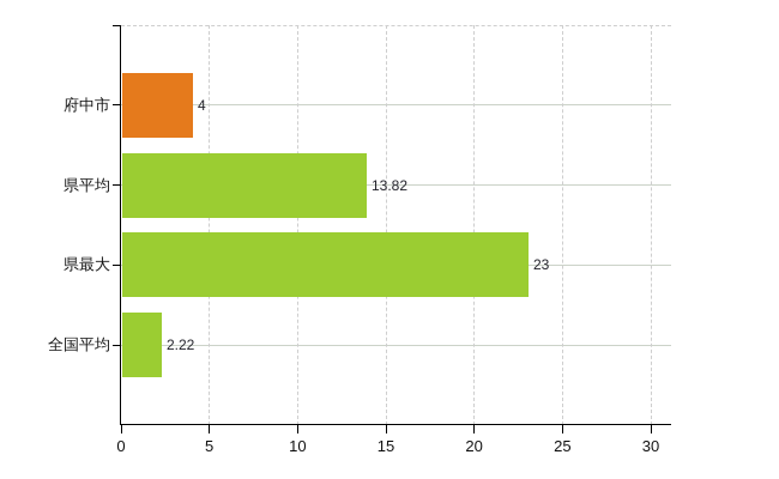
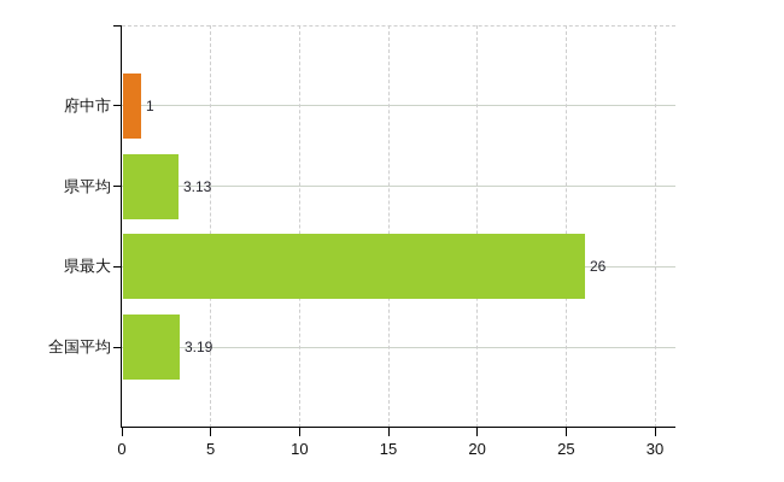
府中市: 4 -> 1
県平均: 13.82 -> 3.13
県最大: 23 -> 26
全国平均: 2.22 -> 3.19
